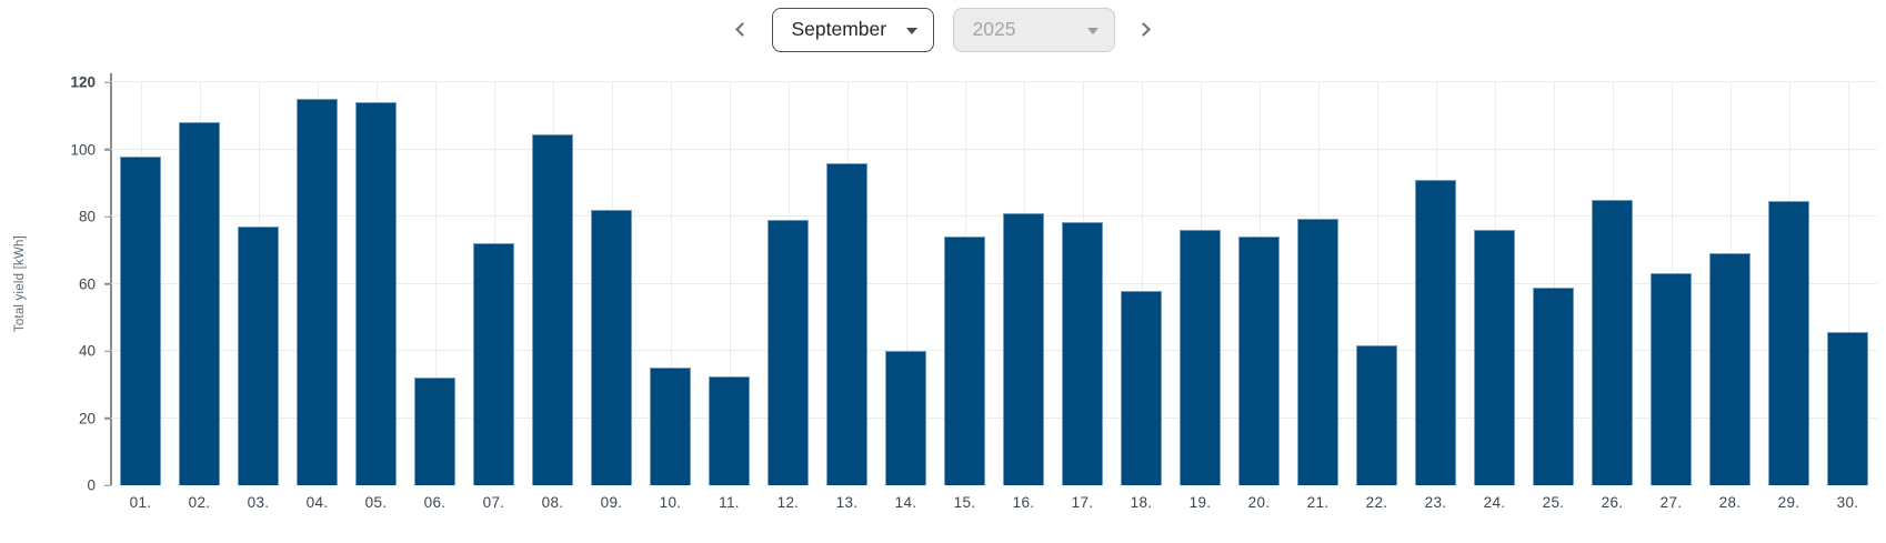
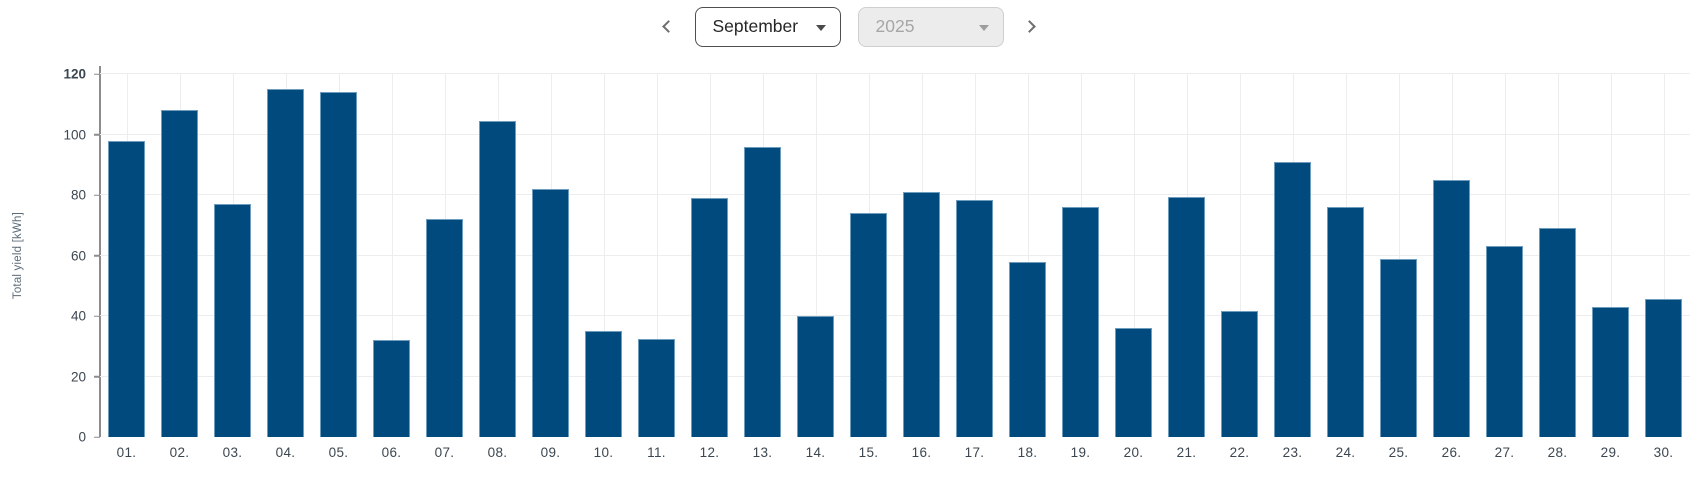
20.: 74 -> 36
29.: 84 -> 43
